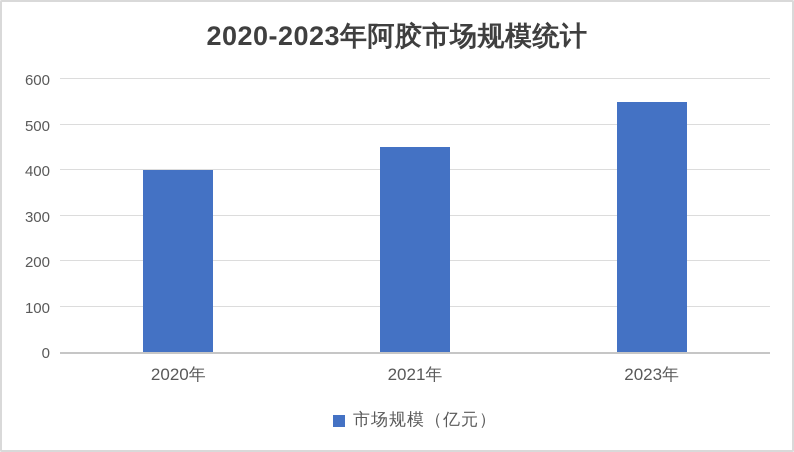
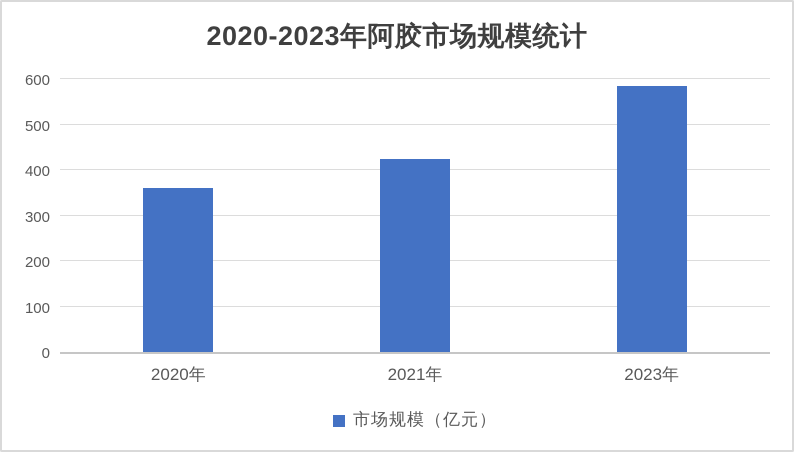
2020年: 400 -> 360
2021年: 450 -> 420
2023年: 550 -> 580
